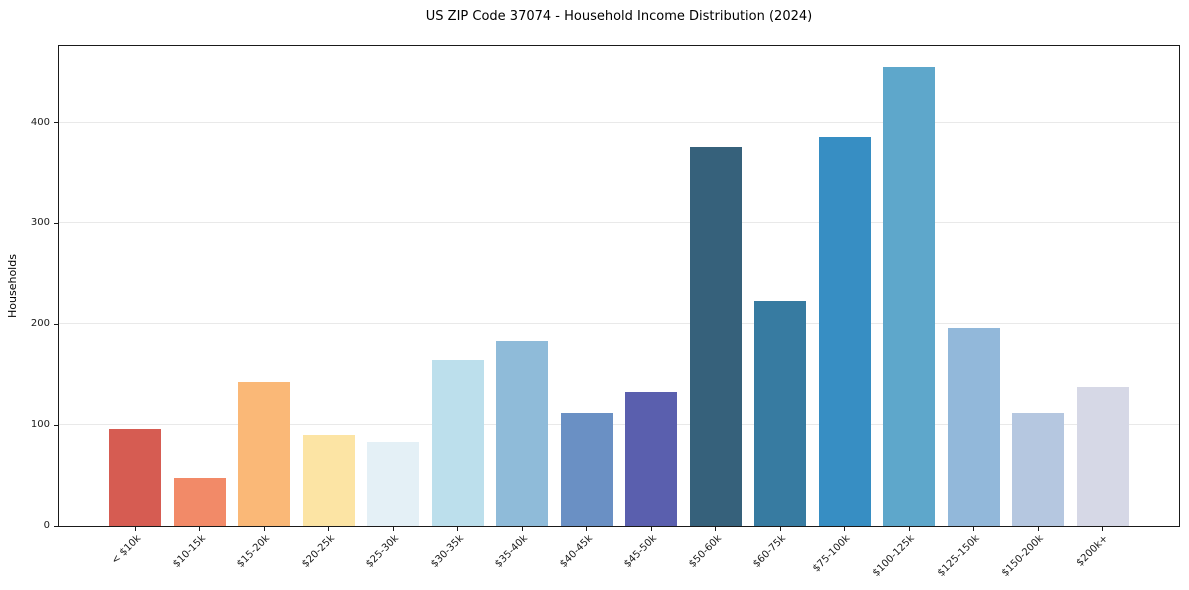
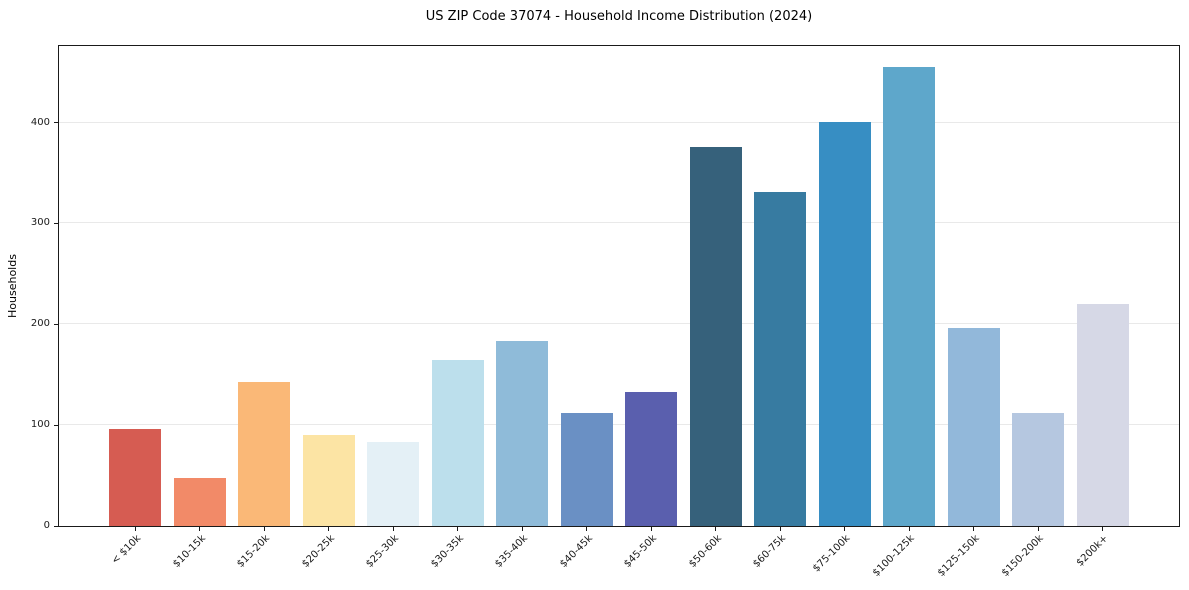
$60-75k: 223 -> 331
$75-100k: 386 -> 401
$200k+: 138 -> 220
